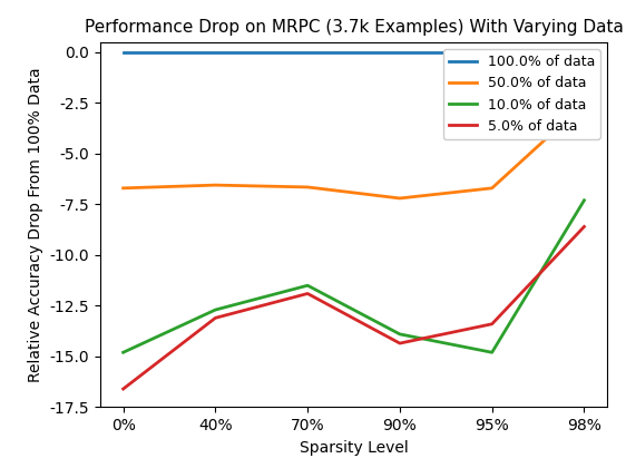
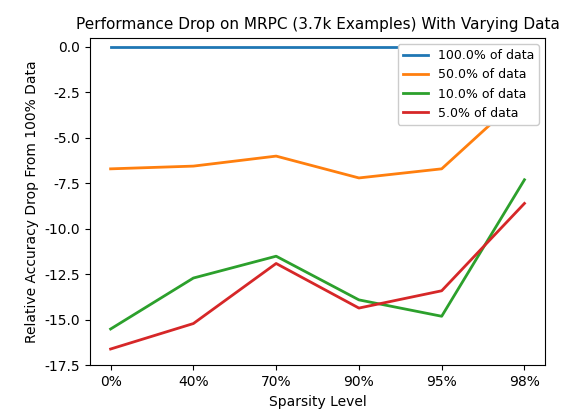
10.0% of data/0%: -14.8 -> -15.5
5.0% of data/40%: -13.1 -> -15.2
50.0% of data/70%: -6.7 -> -6.0
